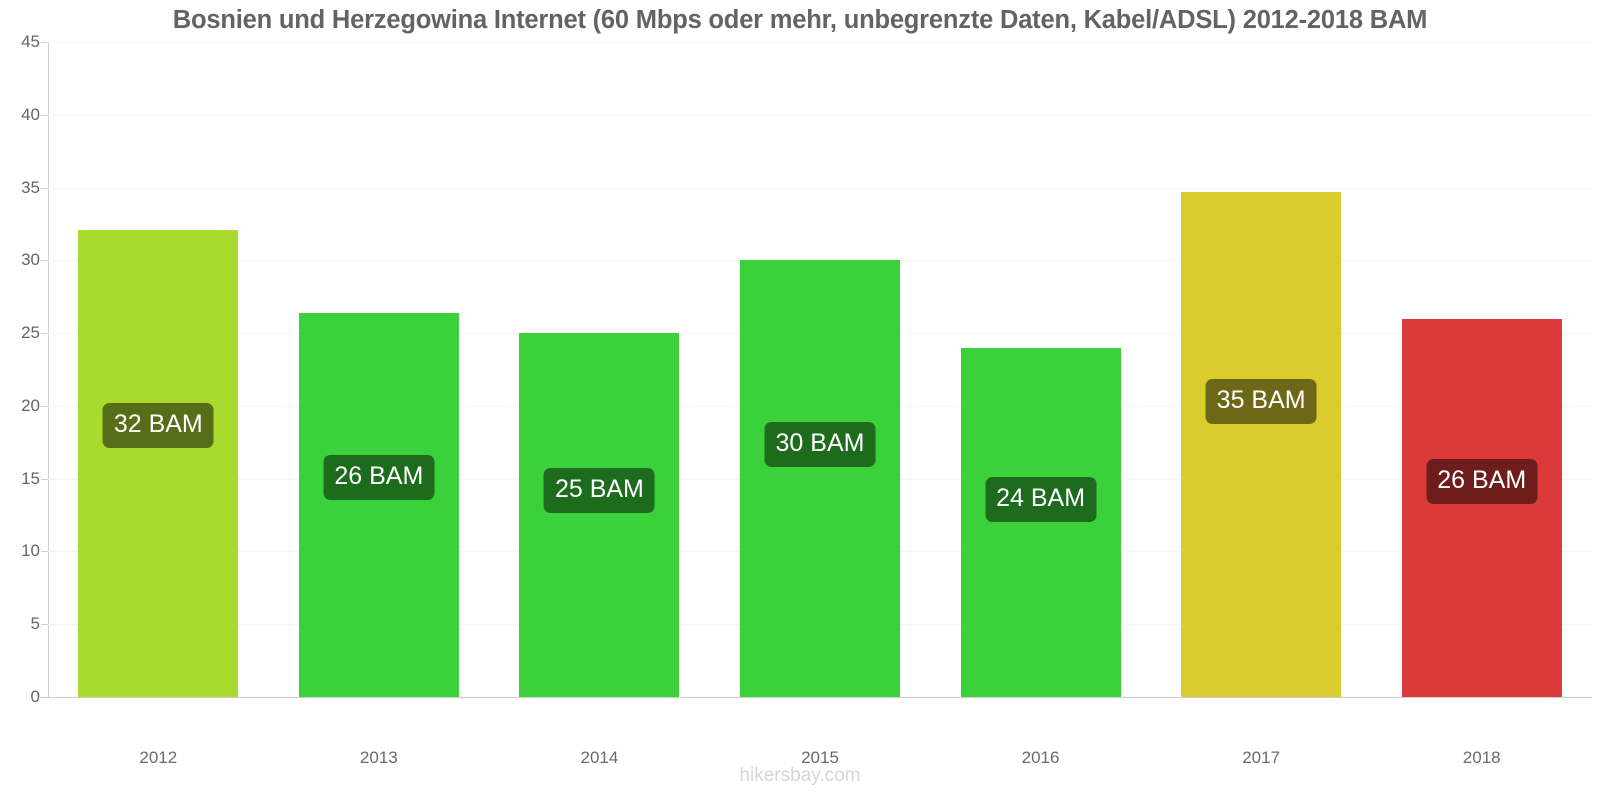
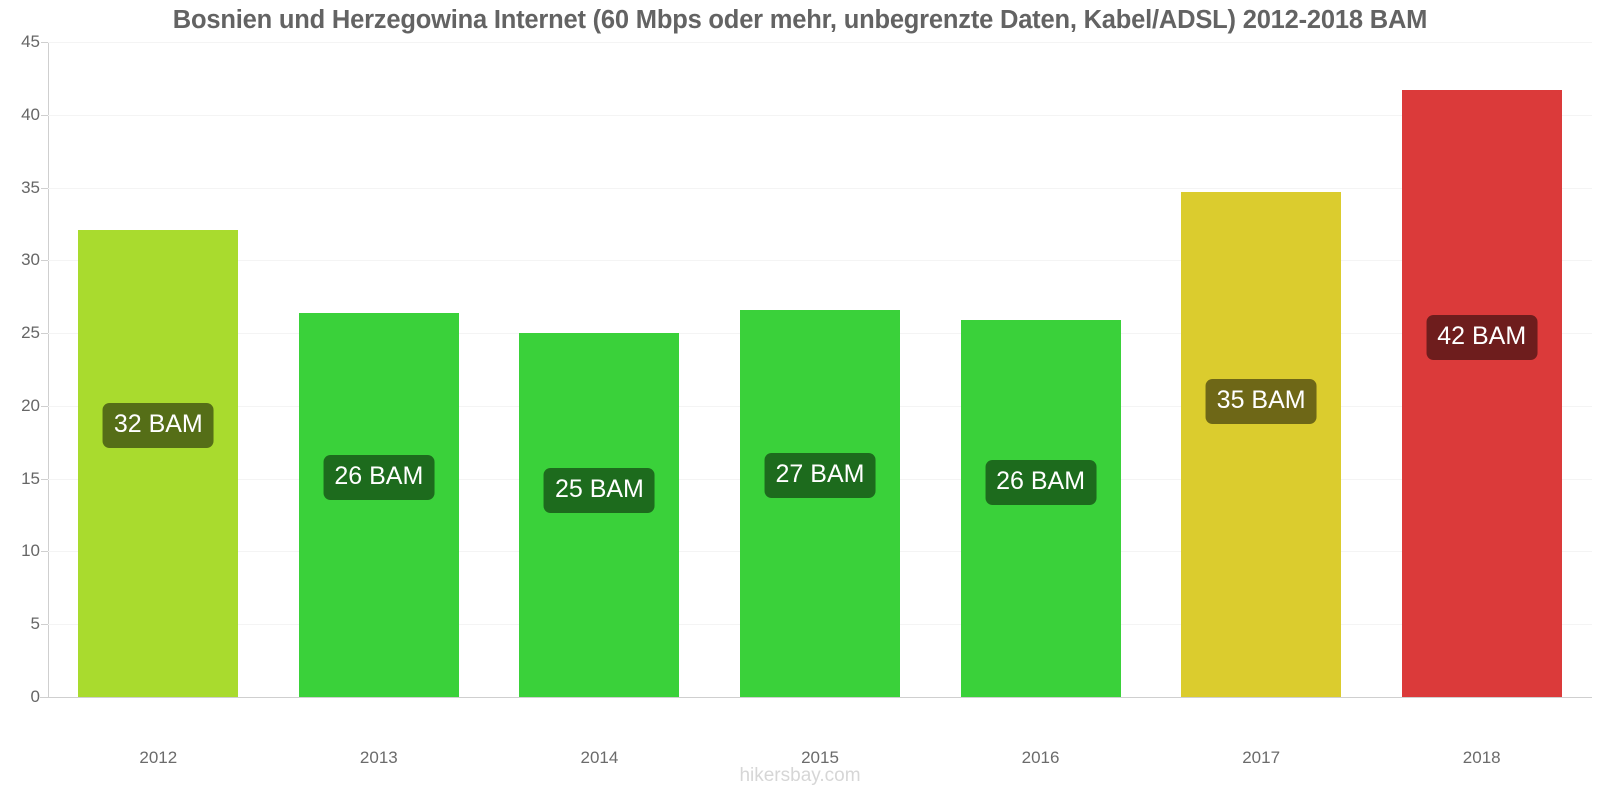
2015: 30 -> 27
2016: 24 -> 26
2018: 26 -> 42
